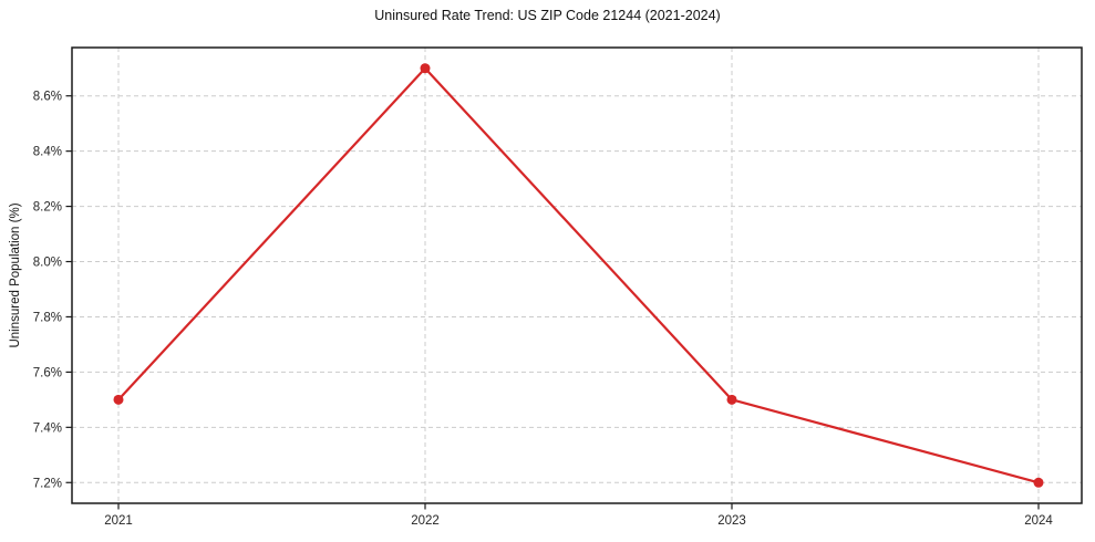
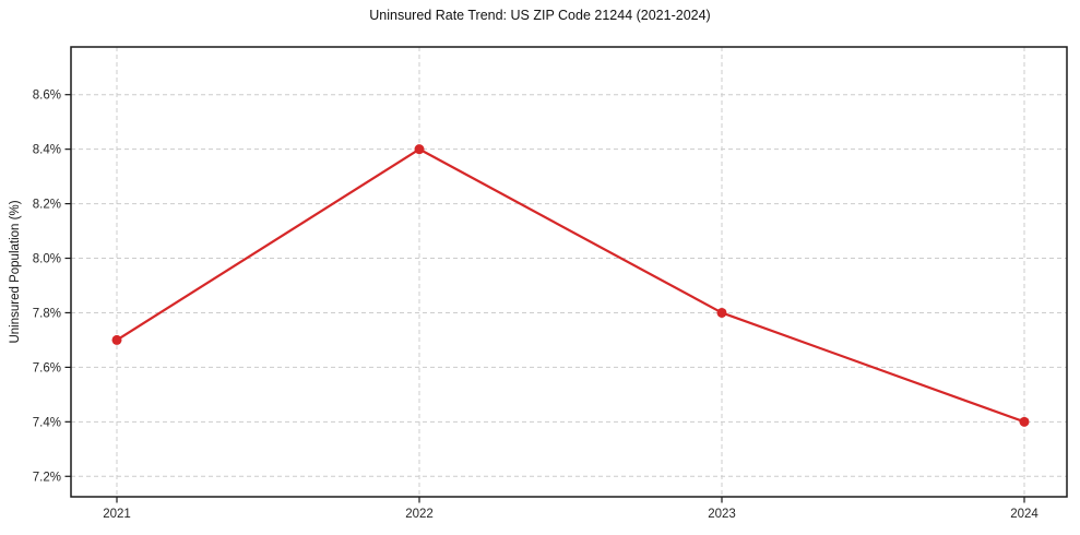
2021: 7.5% -> 7.7%
2022: 8.7% -> 8.4%
2023: 7.5% -> 7.8%
2024: 7.2% -> 7.4%
